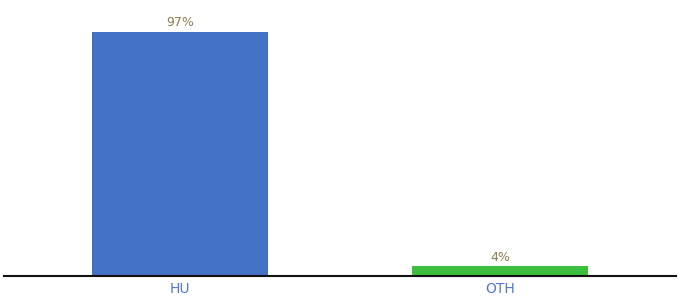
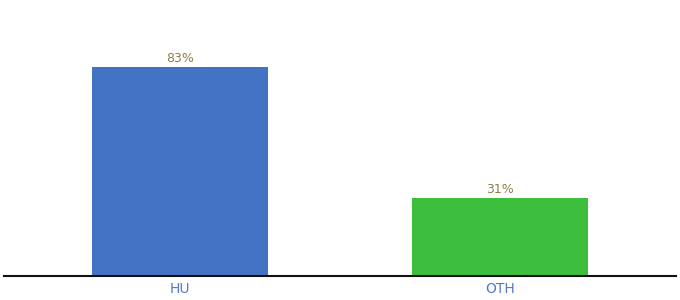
HU: 97% -> 83%
OTH: 4% -> 31%
